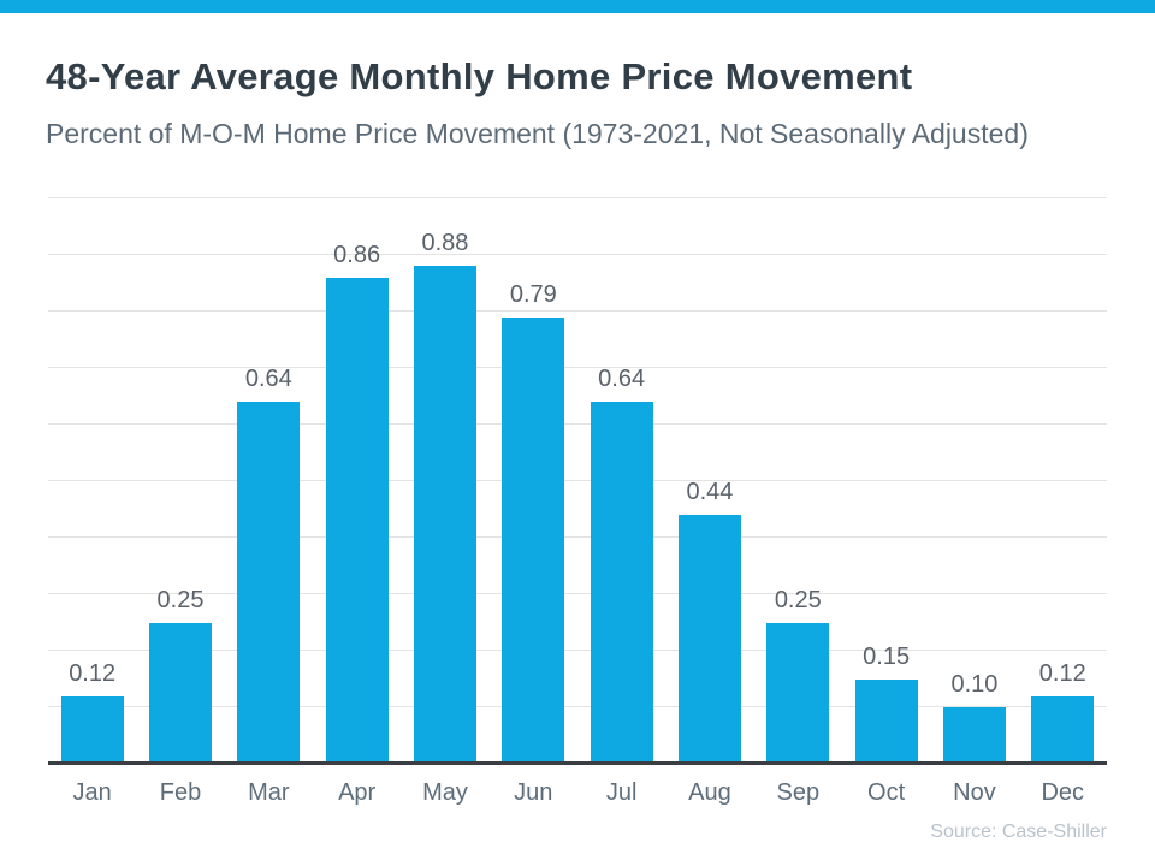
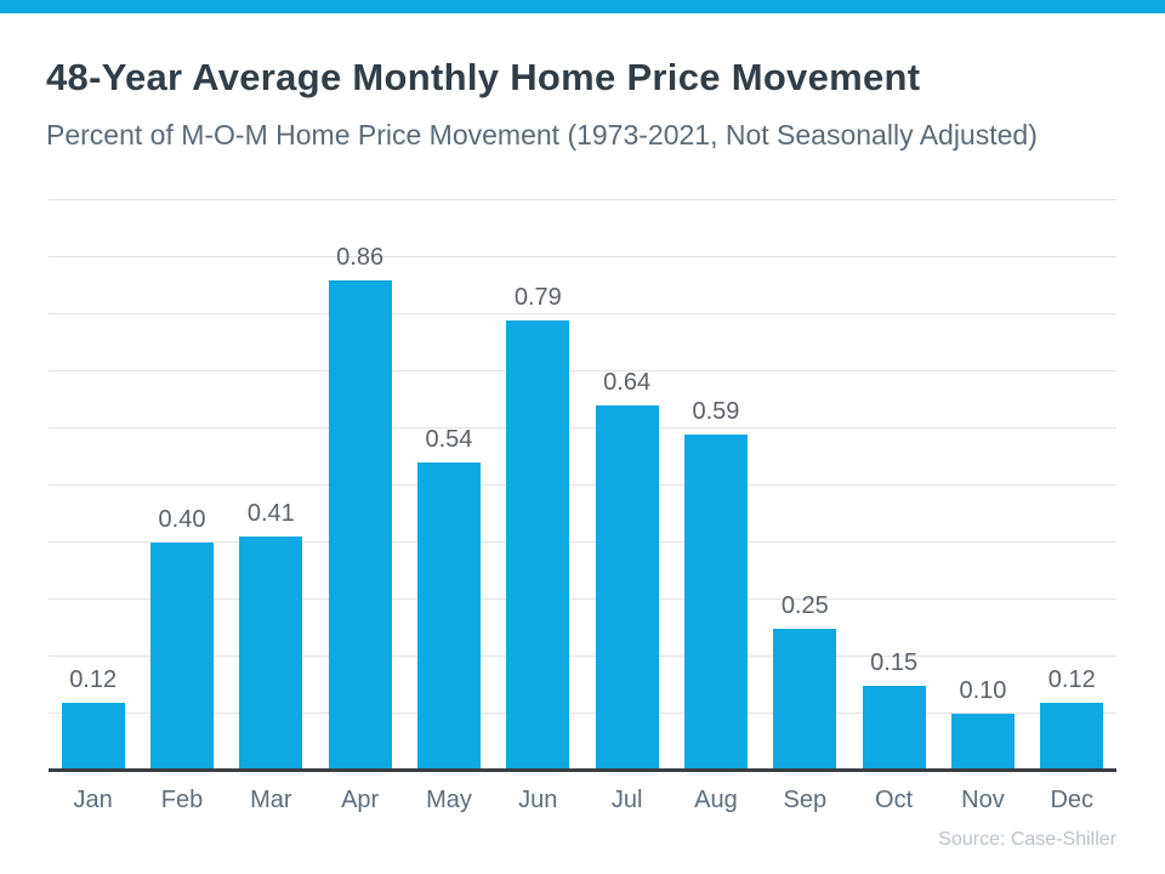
Feb: 0.25 -> 0.40
Mar: 0.64 -> 0.41
May: 0.88 -> 0.54
Aug: 0.44 -> 0.59
